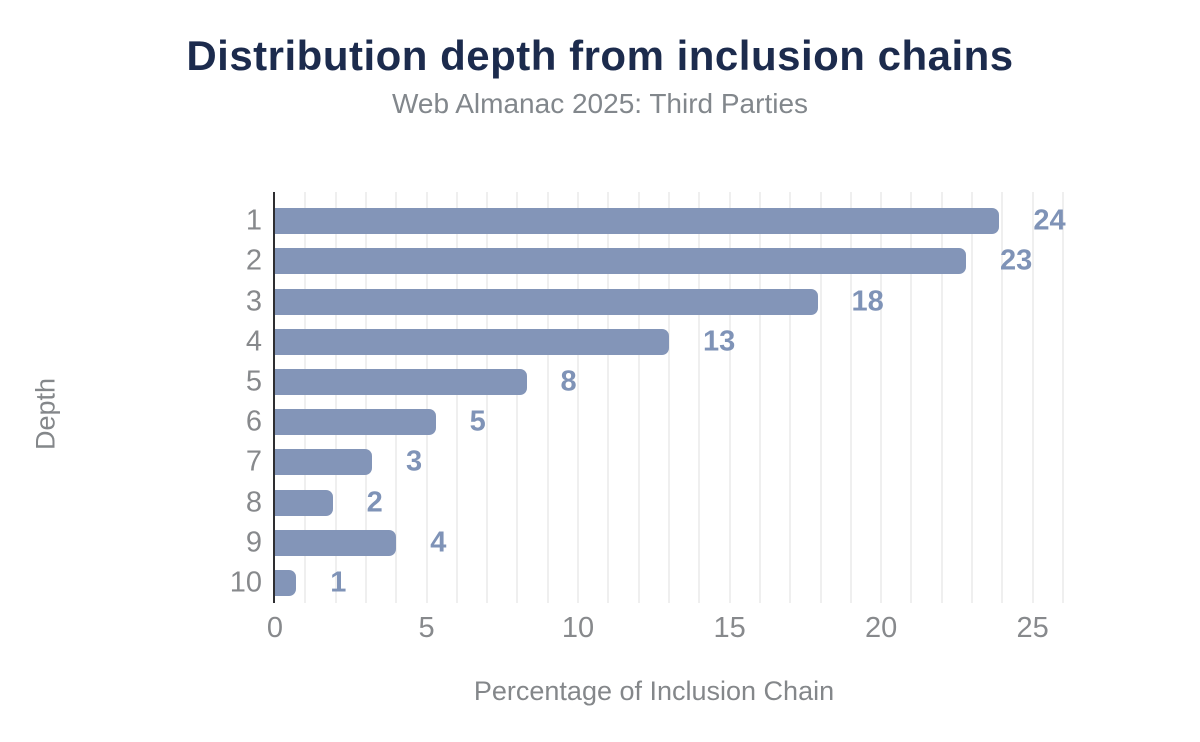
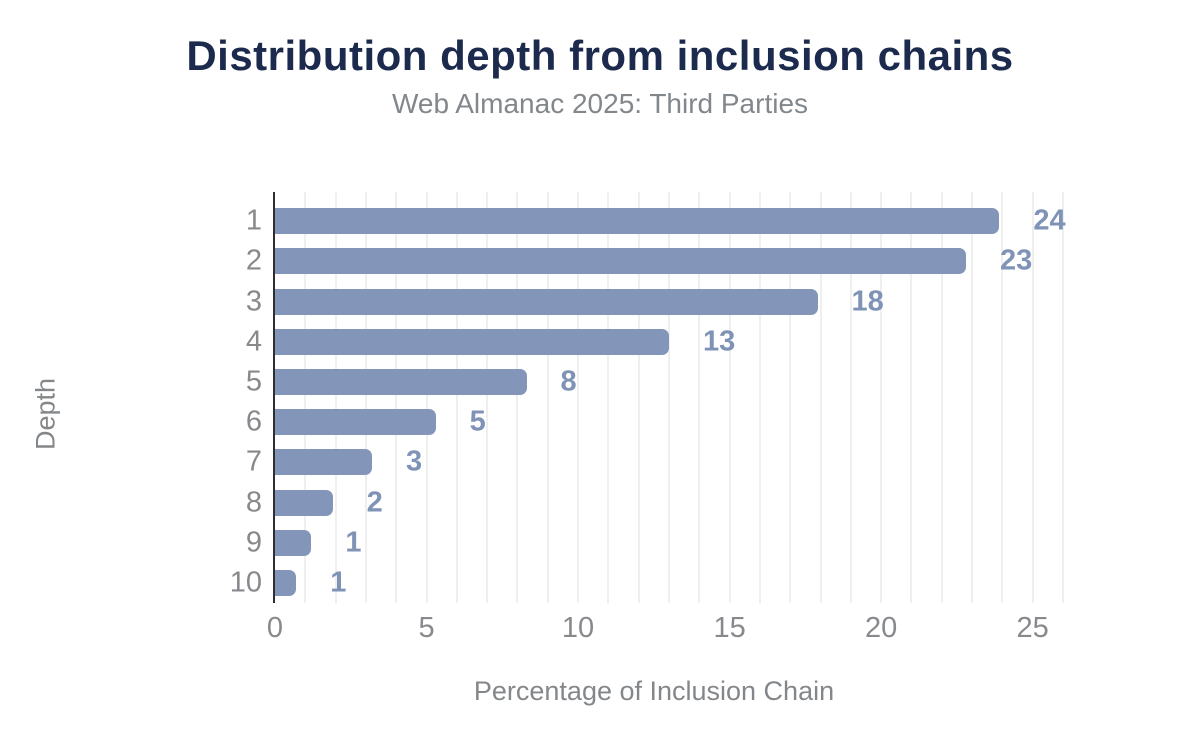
9: 4 -> 1
